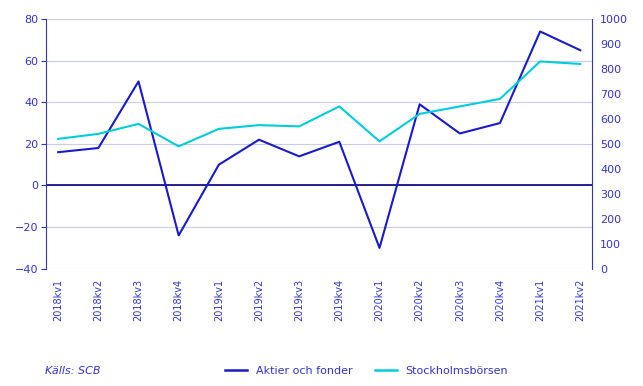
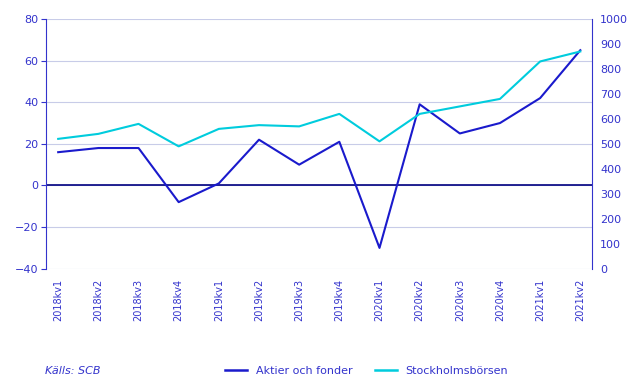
Aktier och fonder/2018kv3: 50 -> 18
Aktier och fonder/2018kv4: -24 -> -8
Aktier och fonder/2019kv1: 10 -> 1
Aktier och fonder/2019kv3: 14 -> 10
Stockholmsbörsen/2019kv4: 650 -> 620
Aktier och fonder/2021kv1: 74 -> 42
Stockholmsbörsen/2021kv2: 820 -> 870
